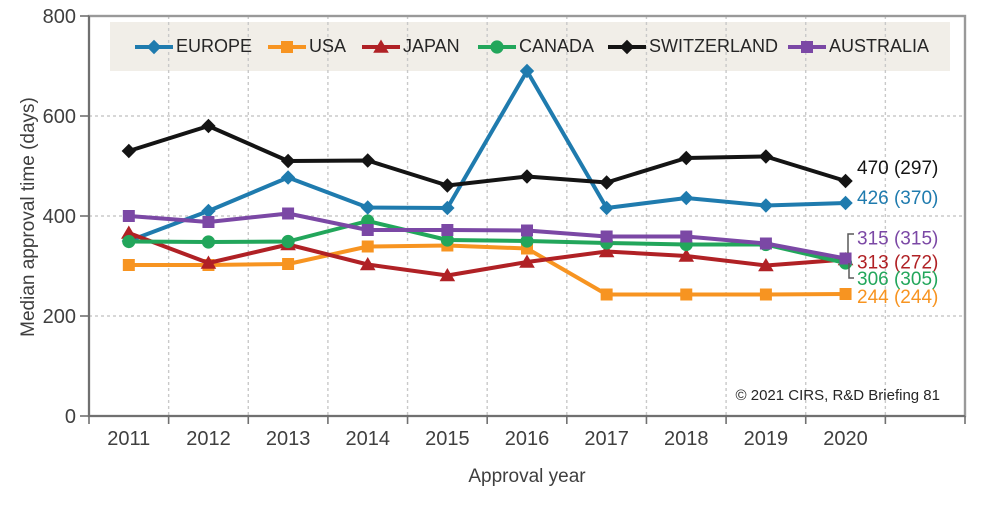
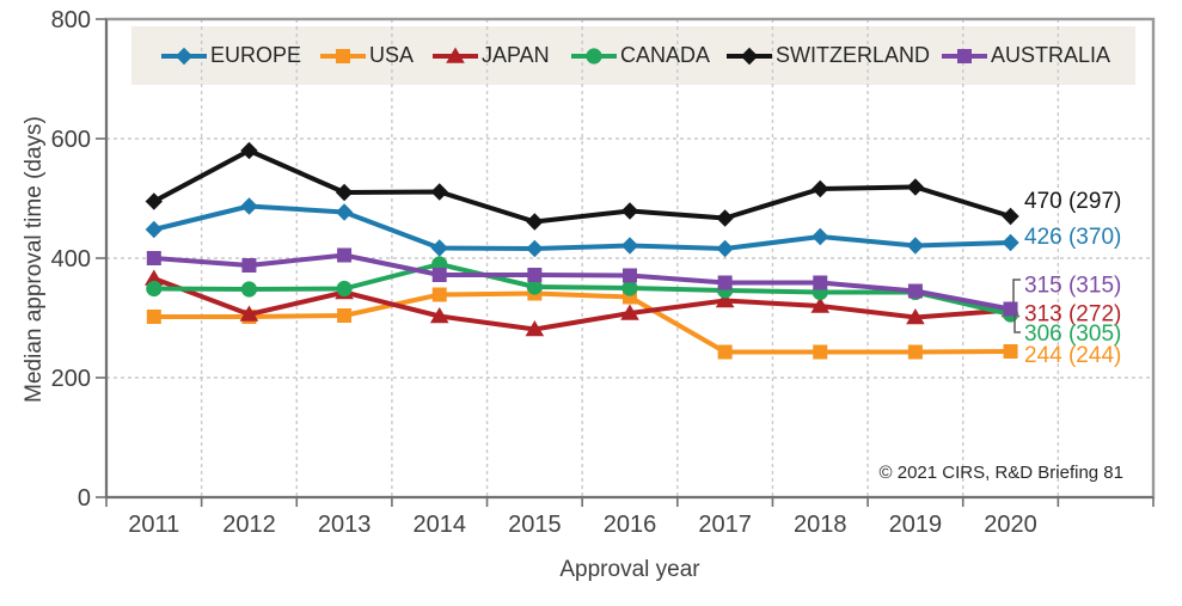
EUROPE/2011: 350 -> 450
SWITZERLAND/2011: 530 -> 500
EUROPE/2012: 410 -> 490
EUROPE/2016: 690 -> 420
